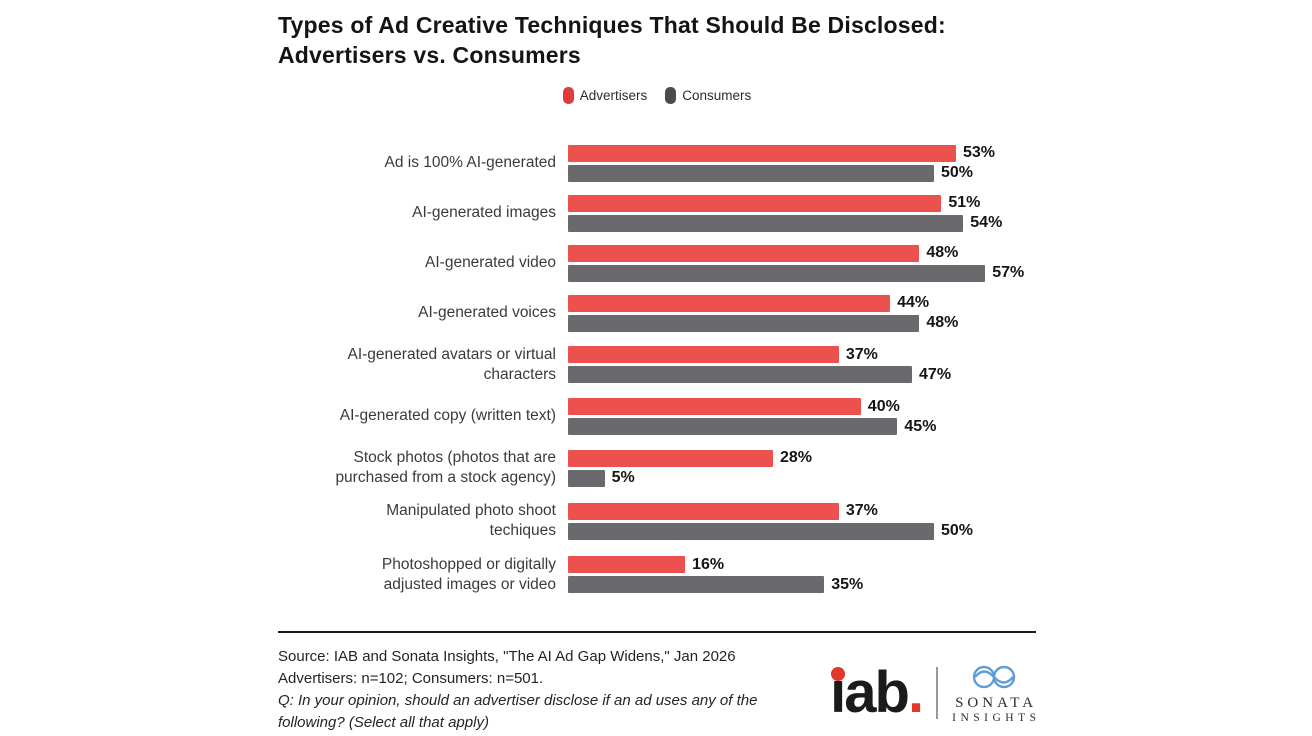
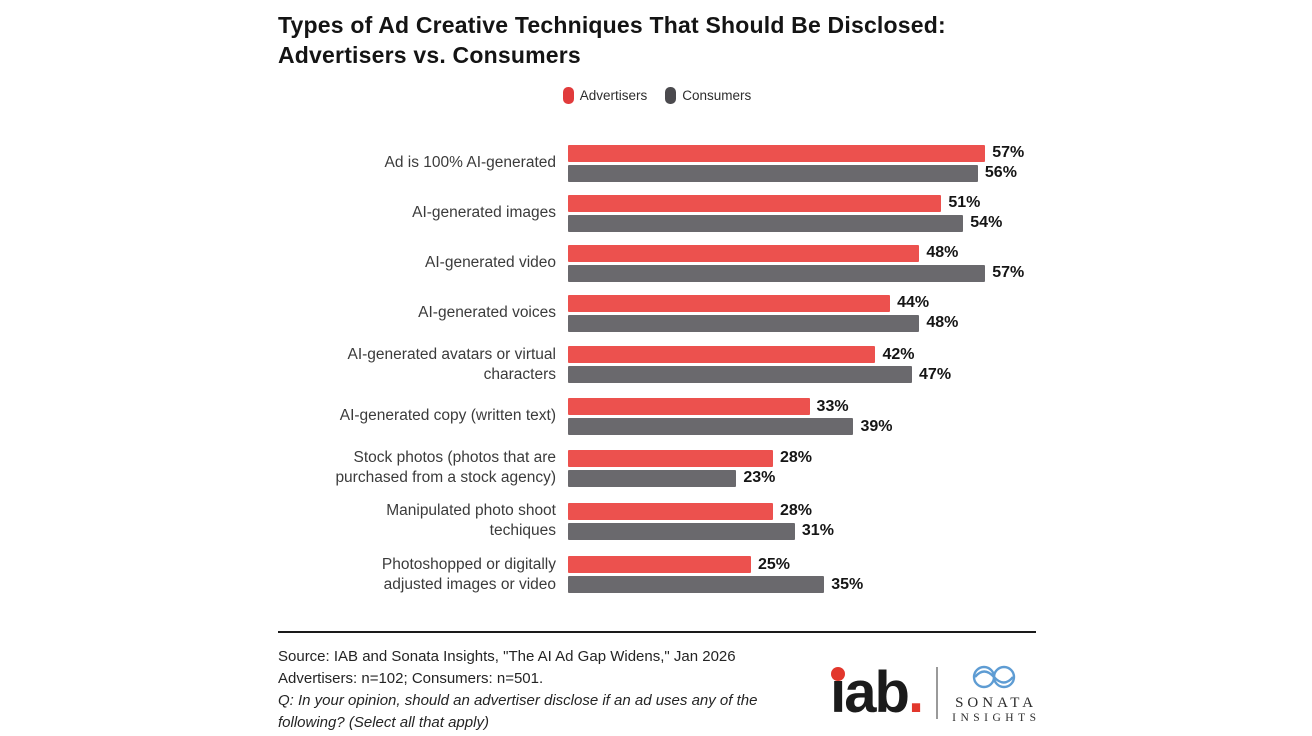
Advertisers/Ad is 100% AI-generated: 53% -> 57%
Consumers/Ad is 100% AI-generated: 50% -> 56%
Advertisers/AI-generated avatars or virtual characters: 37% -> 42%
Advertisers/AI-generated copy (written text): 40% -> 33%
Consumers/AI-generated copy (written text): 45% -> 39%
Consumers/Stock photos (photos that are purchased from a stock agency): 5% -> 23%
Advertisers/Manipulated photo shoot techiques: 37% -> 28%
Consumers/Manipulated photo shoot techiques: 50% -> 31%
Advertisers/Photoshopped or digitally adjusted images or video: 16% -> 25%
